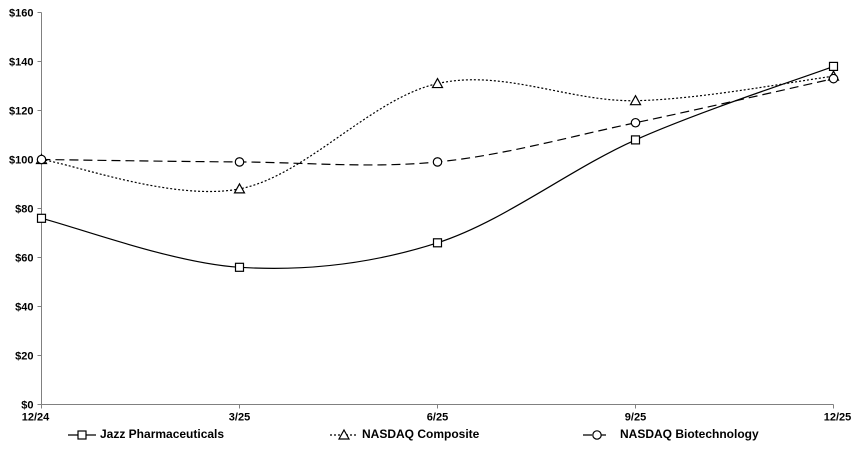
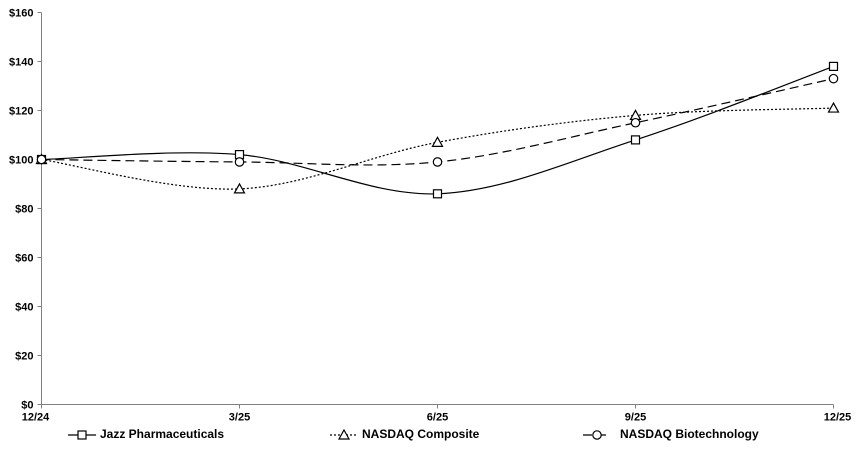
Jazz Pharmaceuticals/12/24: $76 -> $100
Jazz Pharmaceuticals/3/25: $56 -> $102
Jazz Pharmaceuticals/6/25: $66 -> $86
NASDAQ Composite/6/25: $131 -> $107
NASDAQ Composite/9/25: $124 -> $118
NASDAQ Composite/12/25: $134 -> $121
